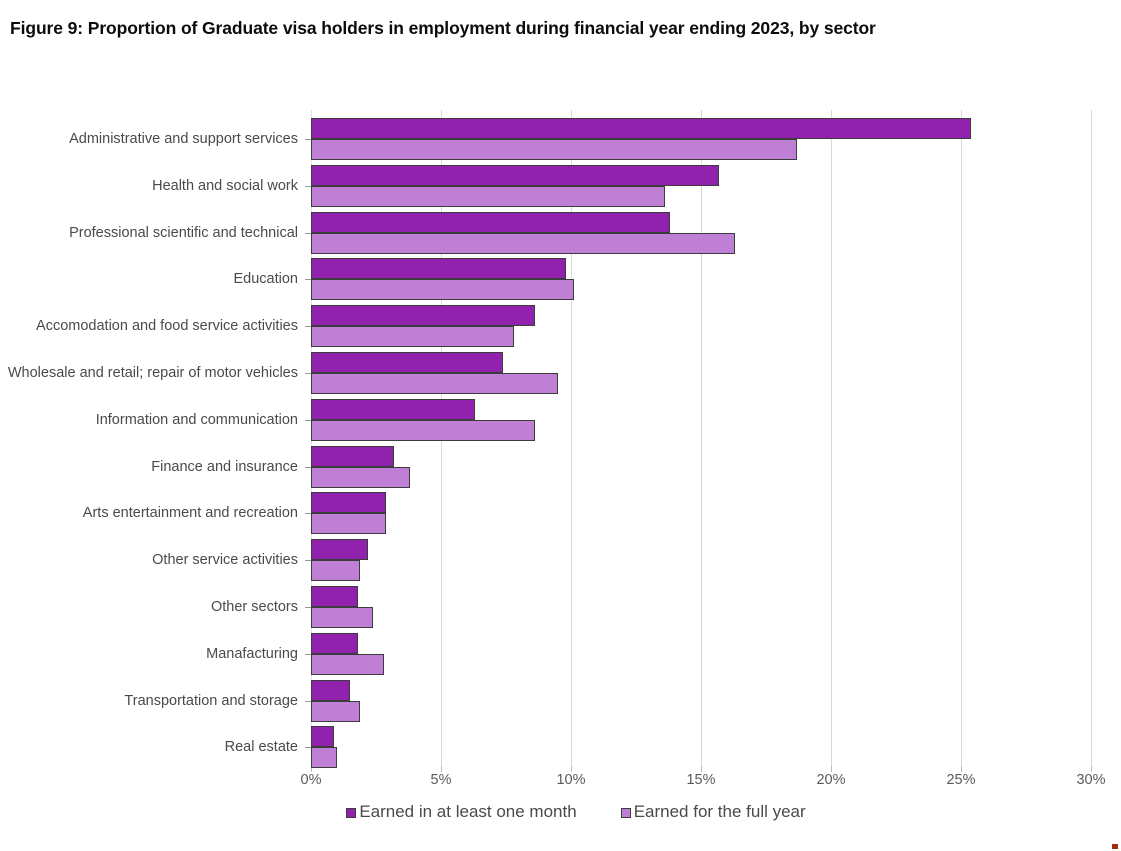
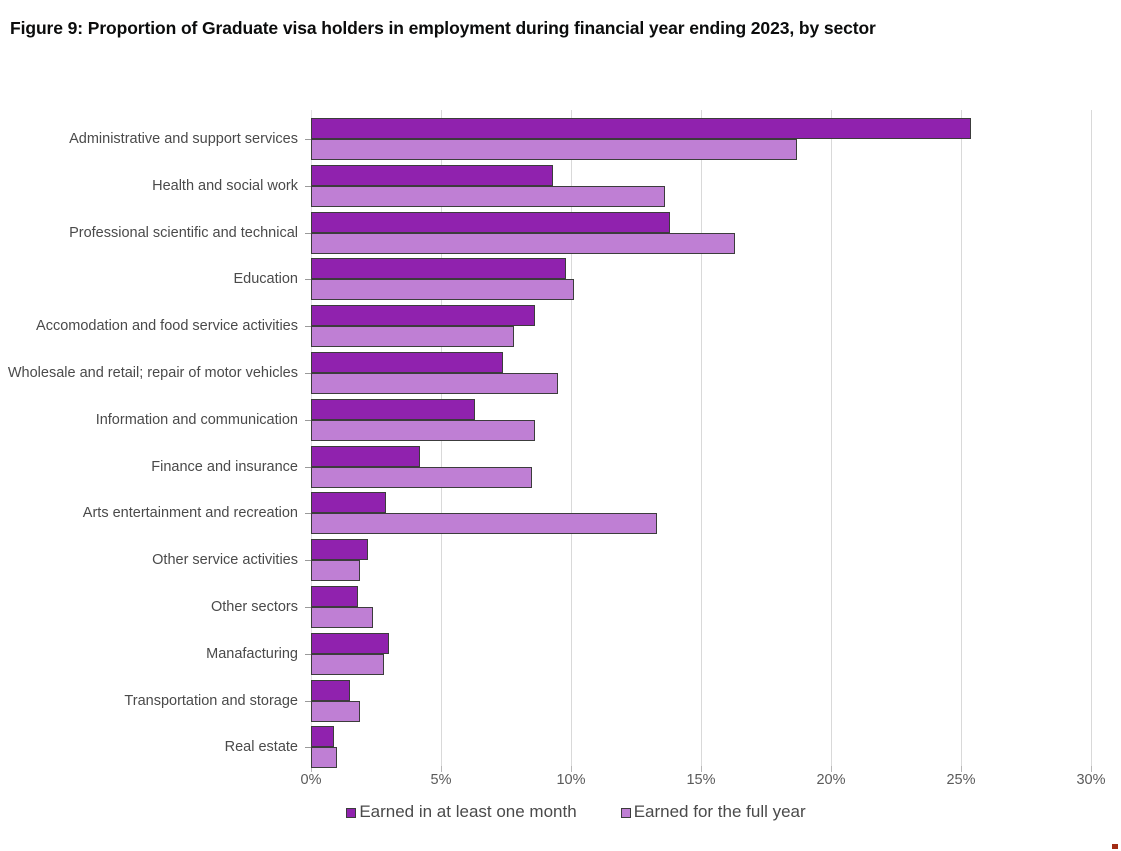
Earned in at least one month/Health and social work: 15.7% -> 9.3%
Earned in at least one month/Finance and insurance: 3.2% -> 4.2%
Earned for the full year/Finance and insurance: 3.8% -> 8.5%
Earned for the full year/Arts entertainment and recreation: 2.9% -> 13.3%
Earned in at least one month/Manafacturing: 1.8% -> 3.0%
